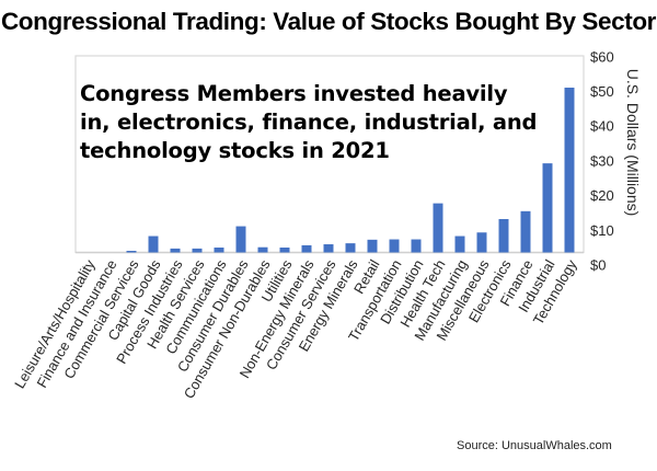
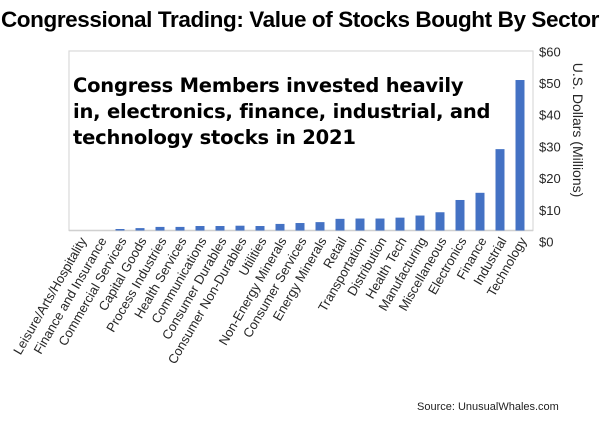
Capital Goods: $5 -> $1
Consumer Durables: $8 -> $2
Health Tech: $15 -> $4
